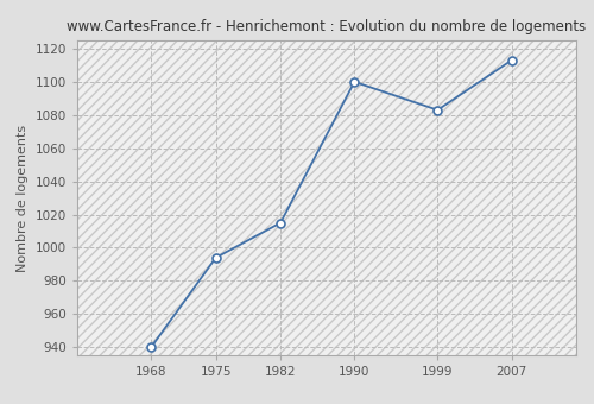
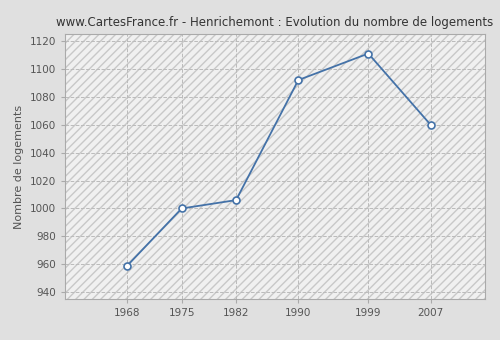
1968: 940 -> 959
1975: 994 -> 1000
1982: 1015 -> 1006
1990: 1100 -> 1092
1999: 1083 -> 1111
2007: 1113 -> 1060
